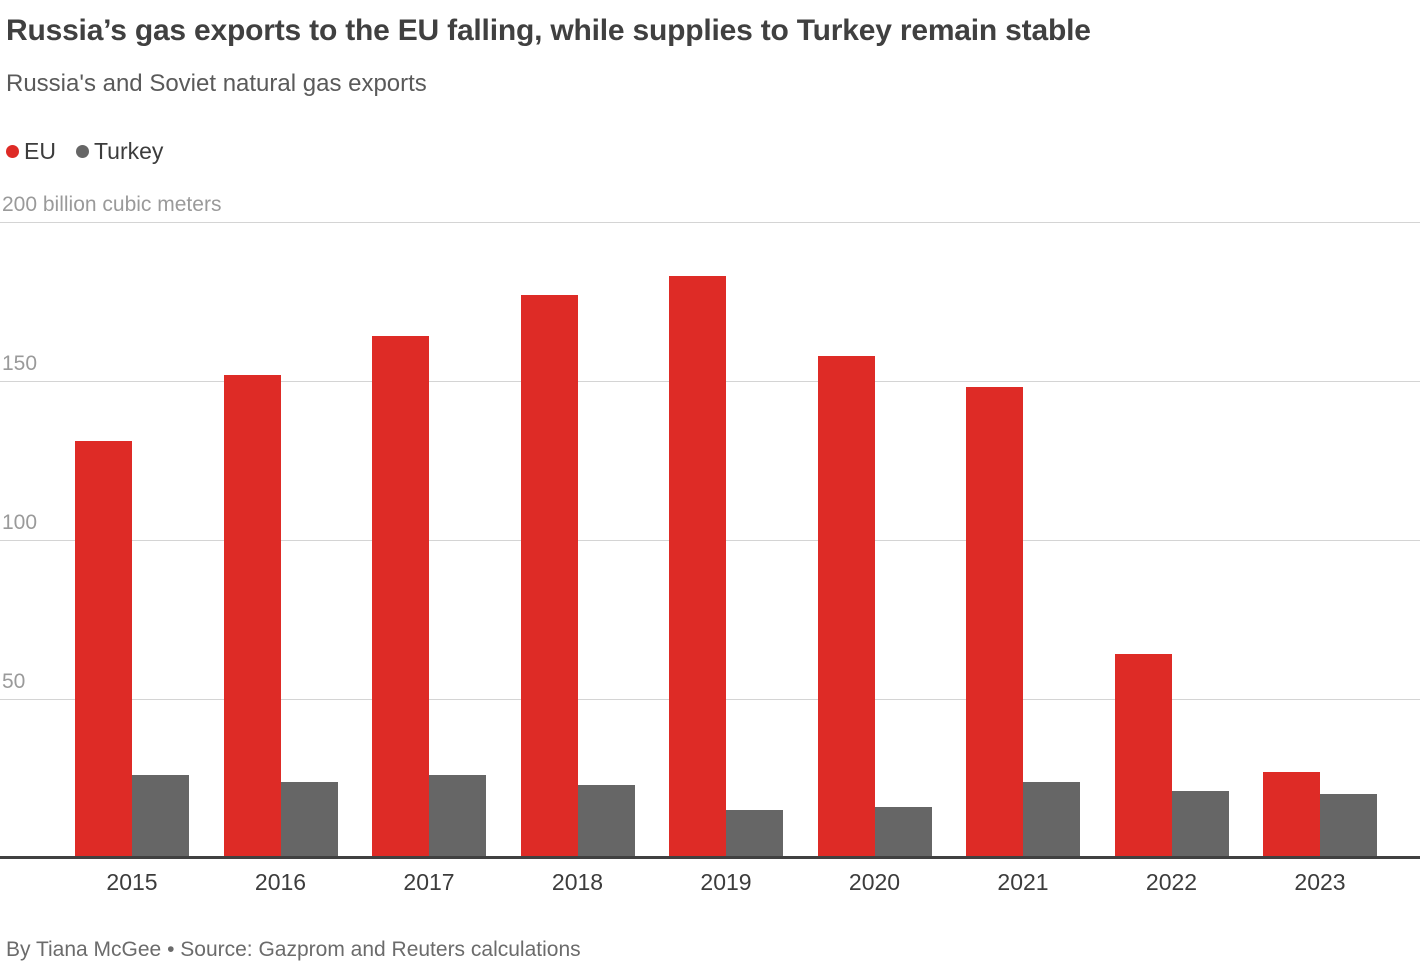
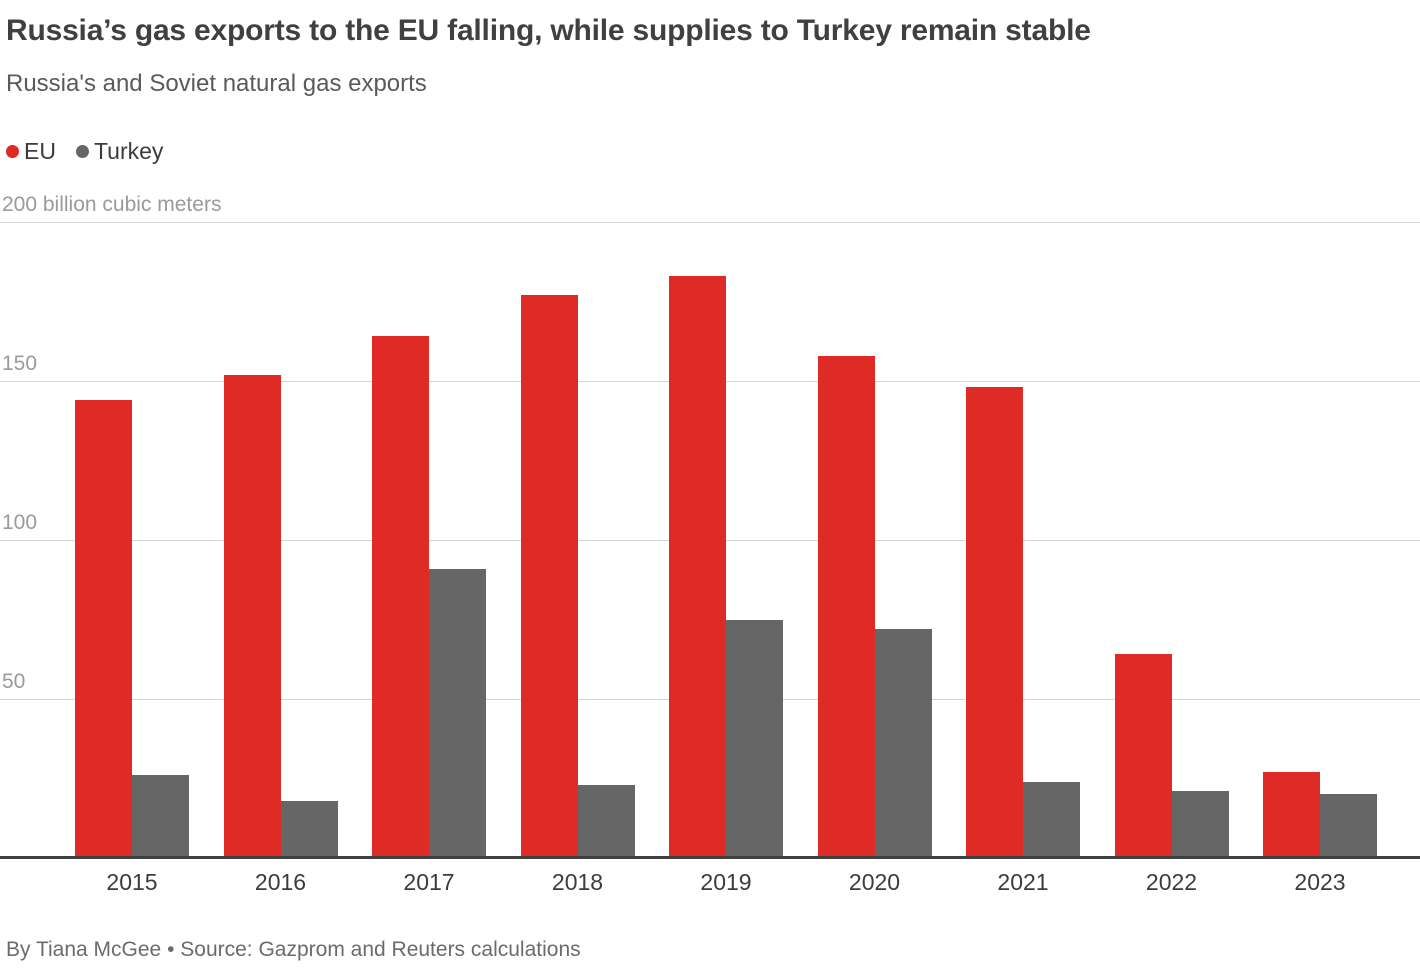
EU/2015: 131 -> 144
Turkey/2016: 24 -> 18
Turkey/2017: 26 -> 91
Turkey/2019: 15 -> 75
Turkey/2020: 16 -> 72
